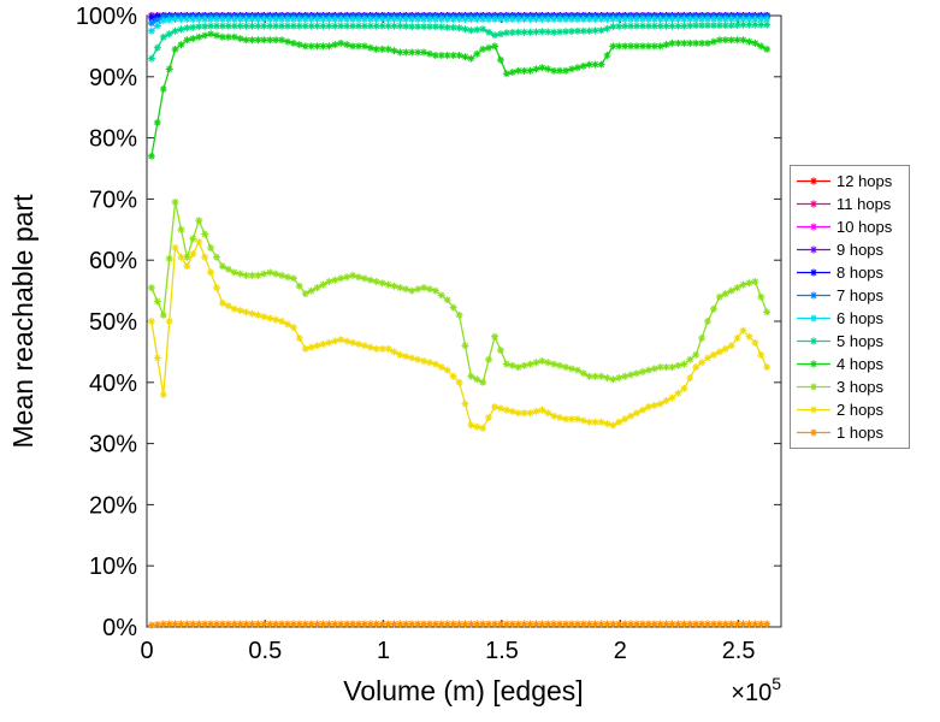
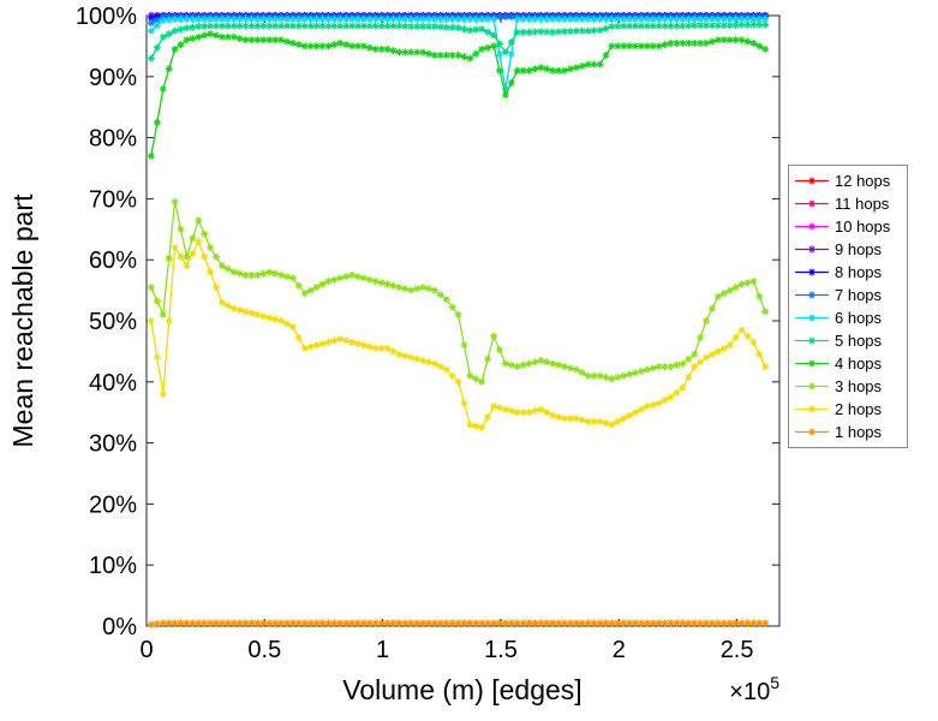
6 hops/1.52: 99% -> 88%
5 hops/1.52: 97% -> 94%
4 hops/1.52: 90% -> 87%
